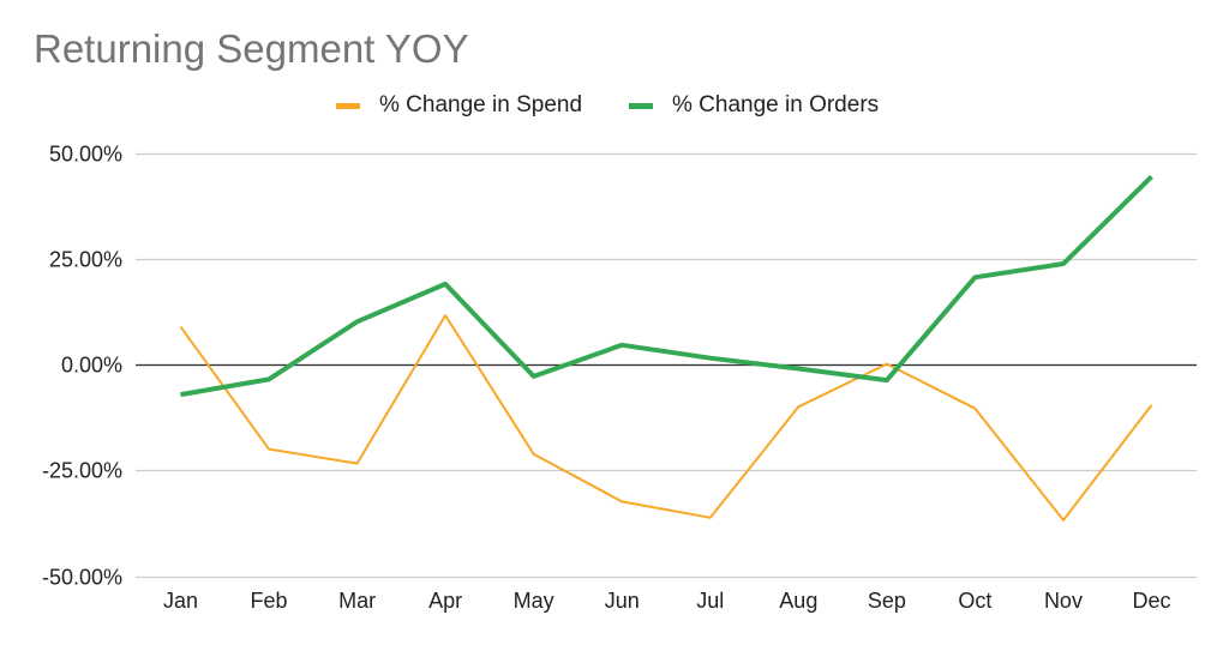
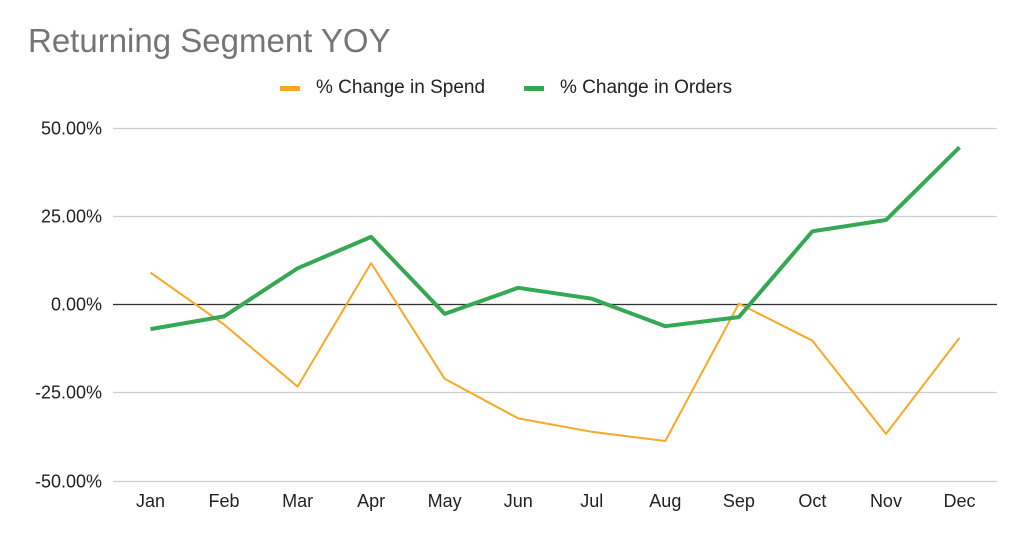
% Change in Spend/Feb: -20% -> -6%
% Change in Spend/Aug: -10% -> -39%
% Change in Orders/Aug: -1% -> -6%
